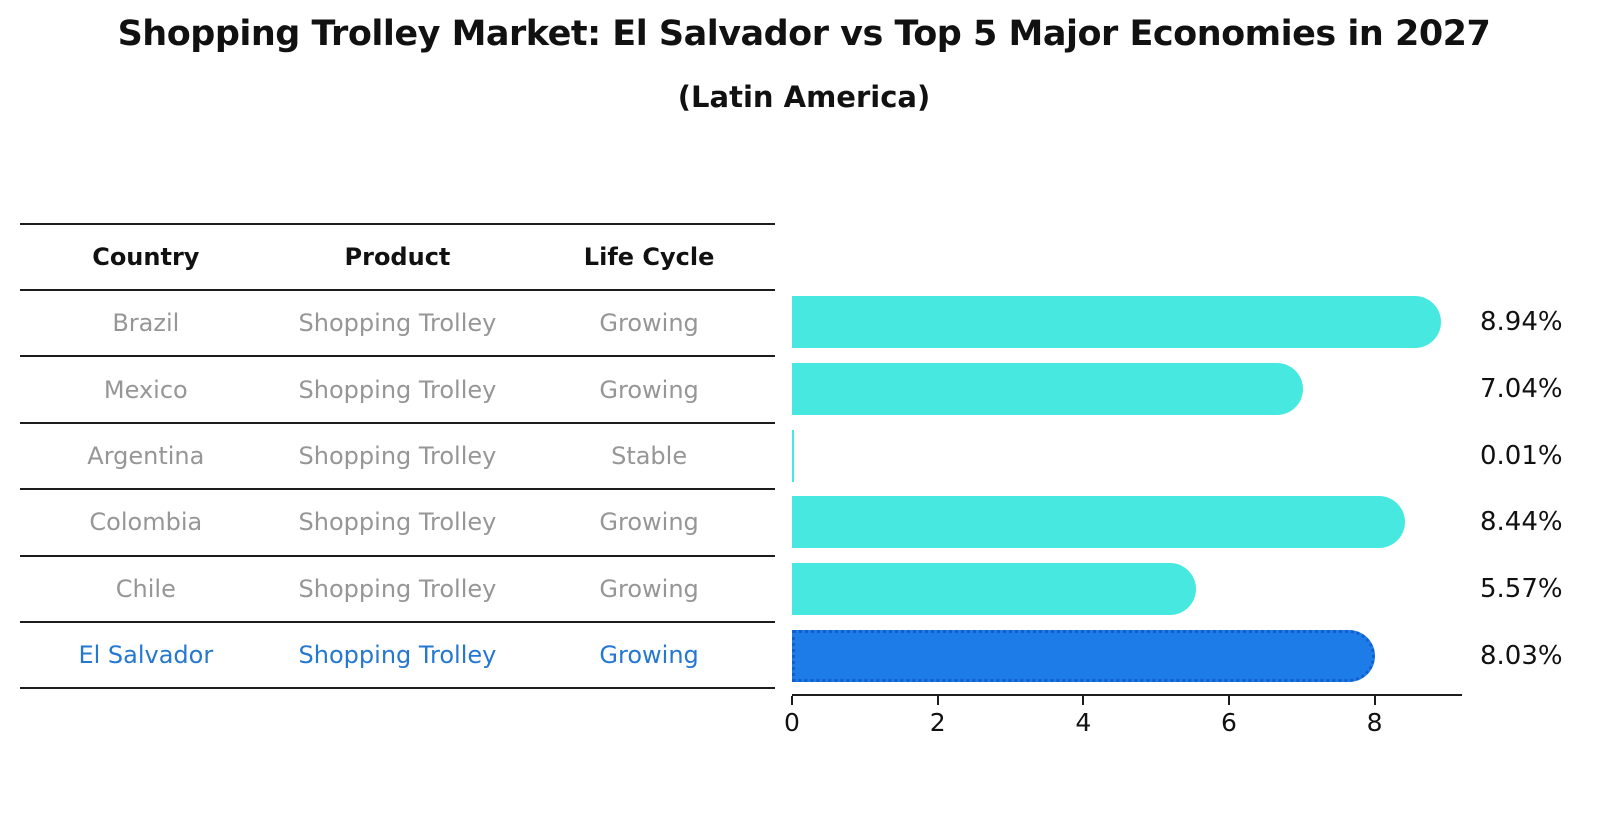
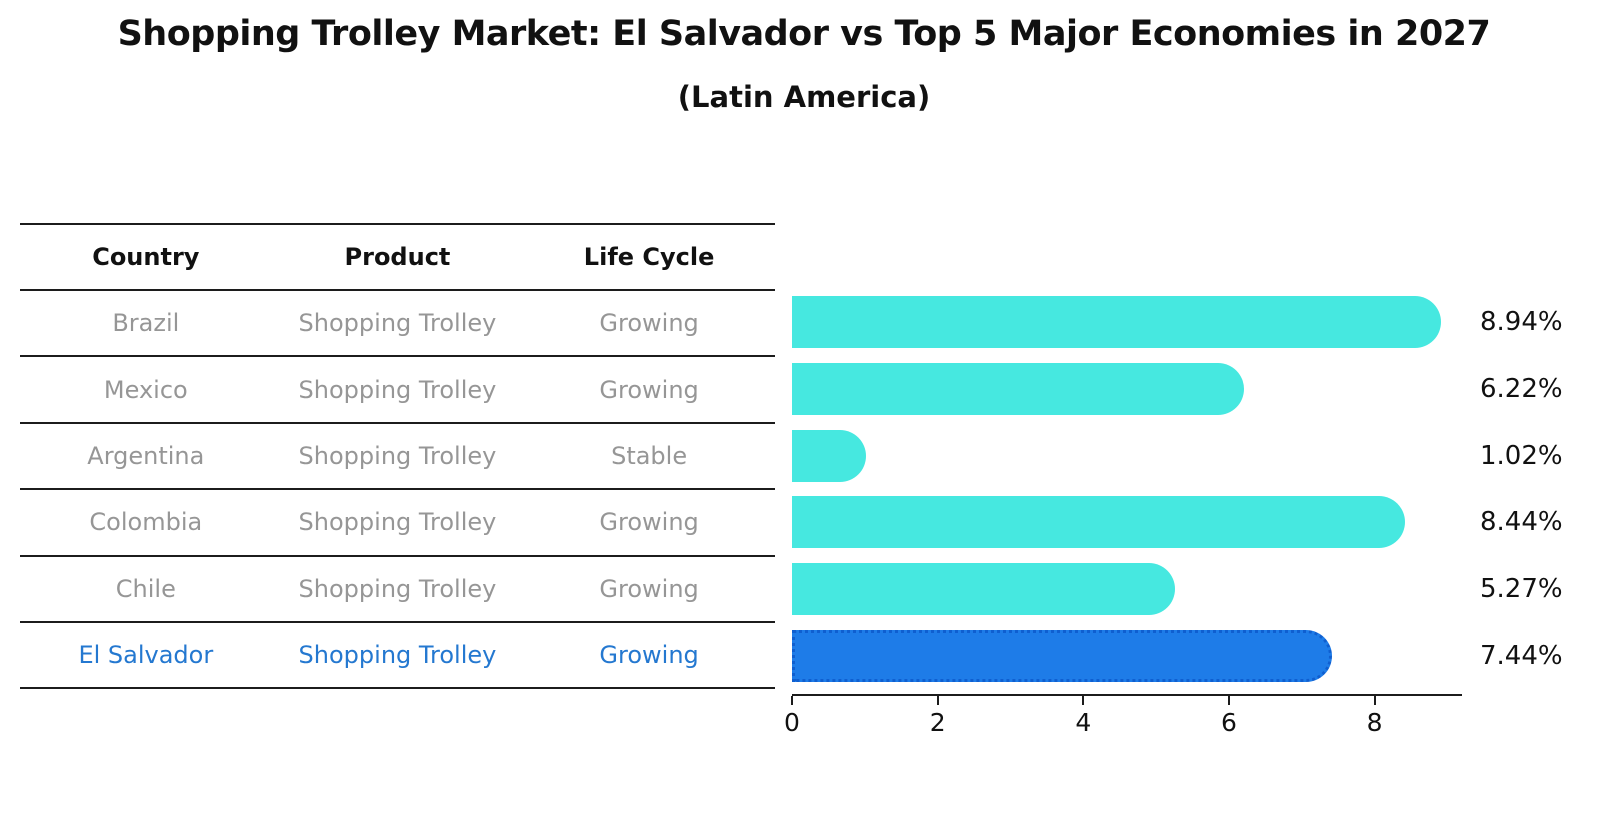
Mexico: 7.04% -> 6.22%
Argentina: 0.01% -> 1.02%
Chile: 5.57% -> 5.27%
El Salvador: 8.03% -> 7.44%
